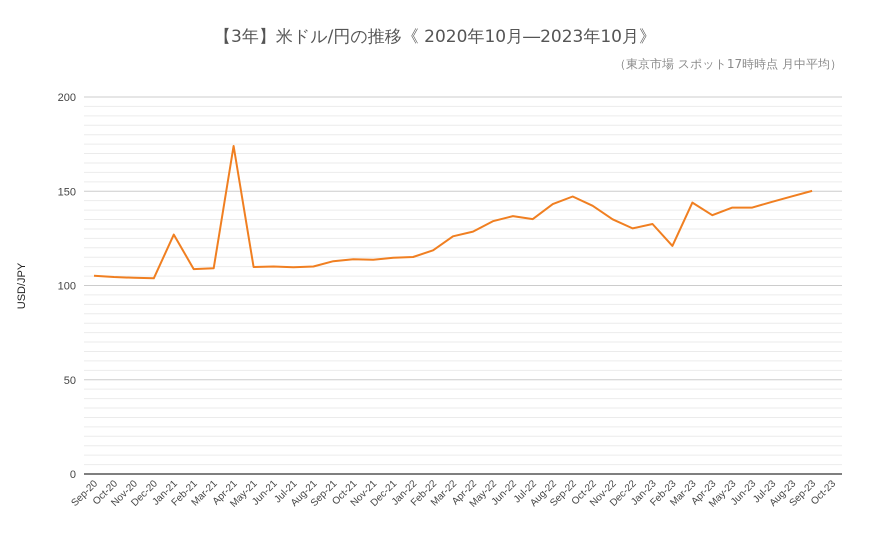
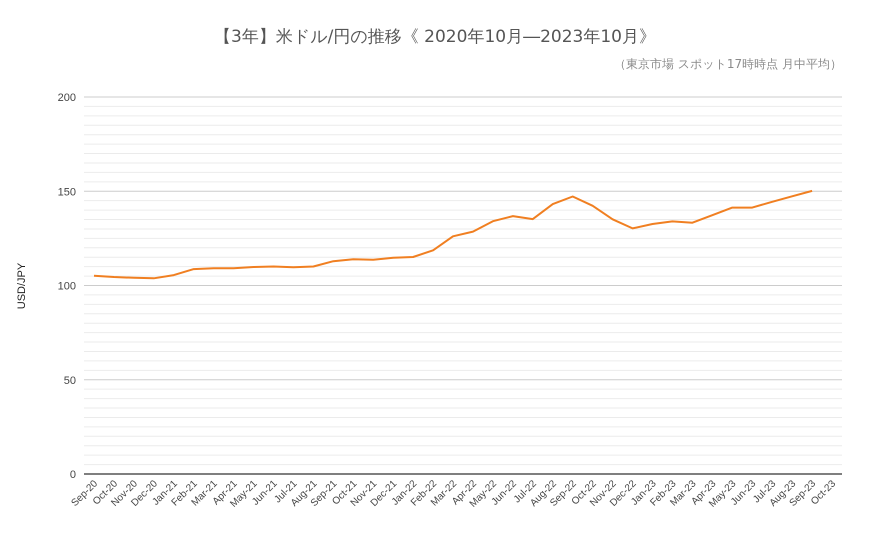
Jan-21: 127 -> 106
Apr-21: 174 -> 109
Feb-23: 121 -> 134
Mar-23: 144 -> 133
